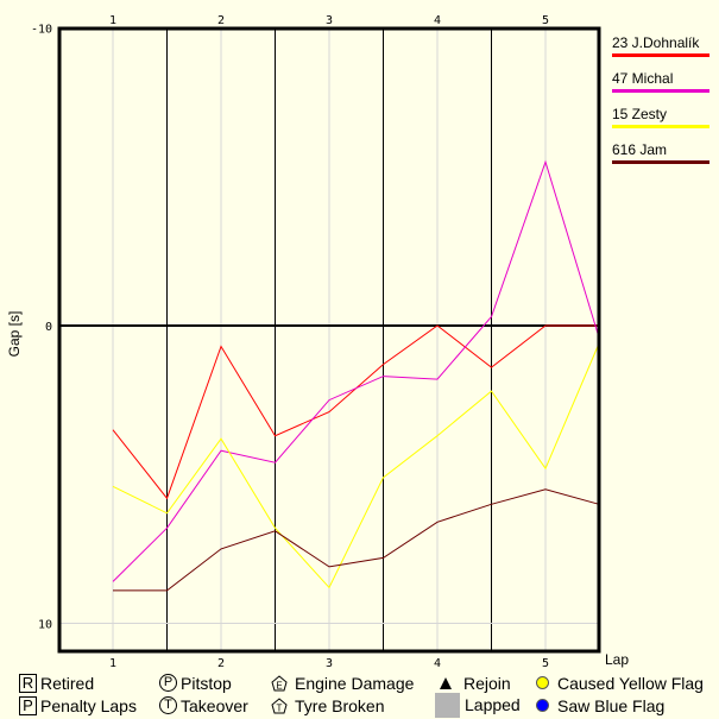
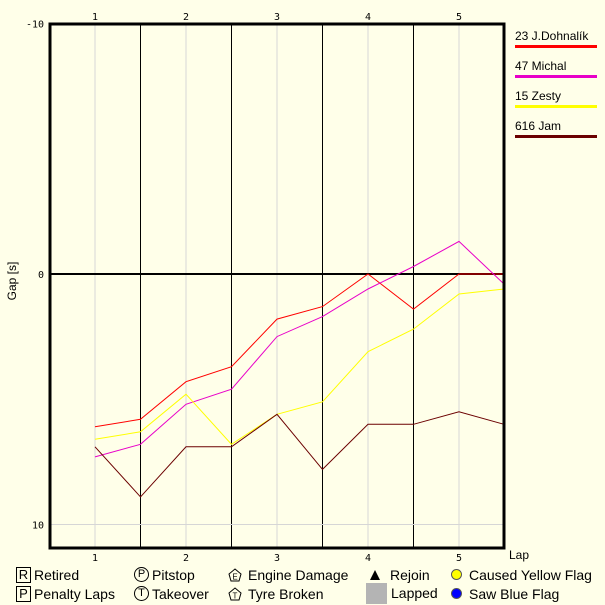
23 J.Dohnalík/1: 3.5 -> 6.1
47 Michal/1: 8.6 -> 7.3
15 Zesty/1: 5.4 -> 6.6
616 Jam/1: 8.9 -> 6.9
23 J.Dohnalík/2: 0.7 -> 4.3
47 Michal/2: 4.2 -> 5.2
15 Zesty/2: 3.8 -> 4.8
616 Jam/2: 7.5 -> 6.9
23 J.Dohnalík/3: 2.9 -> 1.8
15 Zesty/3: 8.8 -> 5.6
616 Jam/3: 8.1 -> 5.6
47 Michal/4: 1.8 -> 0.6
15 Zesty/4: 3.7 -> 3.1
616 Jam/4: 6.6 -> 6.0
47 Michal/5: -5.5 -> -1.3
15 Zesty/5: 4.8 -> 0.8
